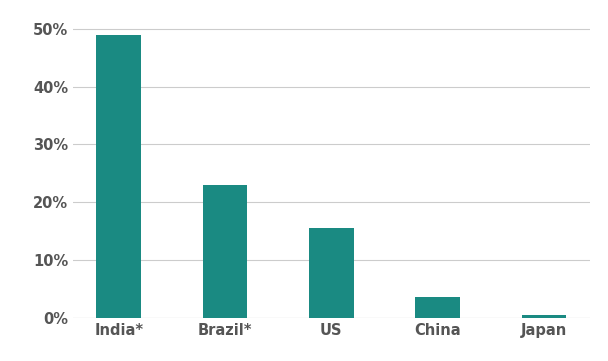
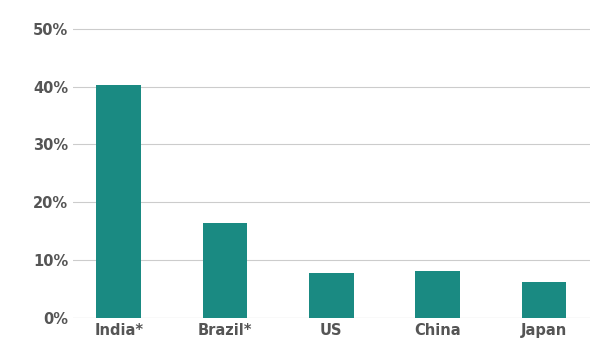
India*: 49.0% -> 40.2%
Brazil*: 23.0% -> 16.4%
US: 15.5% -> 7.8%
China: 3.5% -> 8.0%
Japan: 0.5% -> 6.2%
